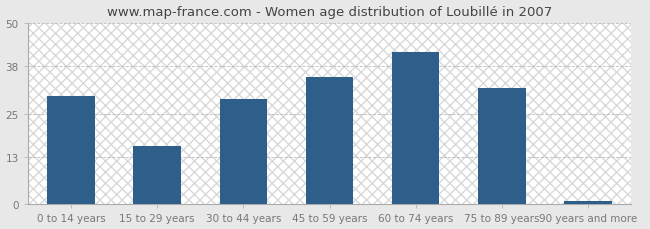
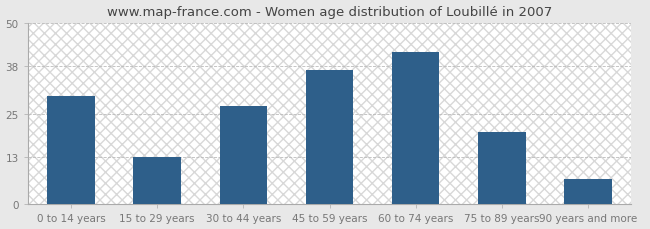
15 to 29 years: 16 -> 13
30 to 44 years: 29 -> 27
45 to 59 years: 35 -> 37
75 to 89 years: 32 -> 20
90 years and more: 1 -> 7
